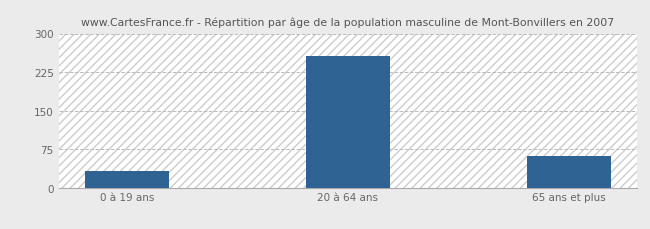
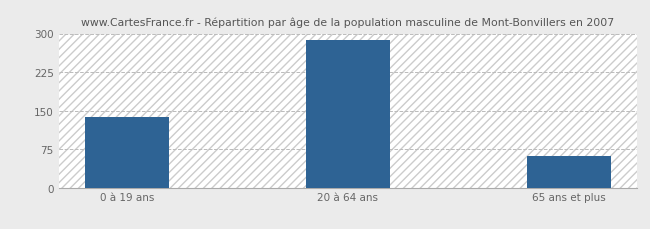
0 à 19 ans: 32 -> 137
20 à 64 ans: 256 -> 287
